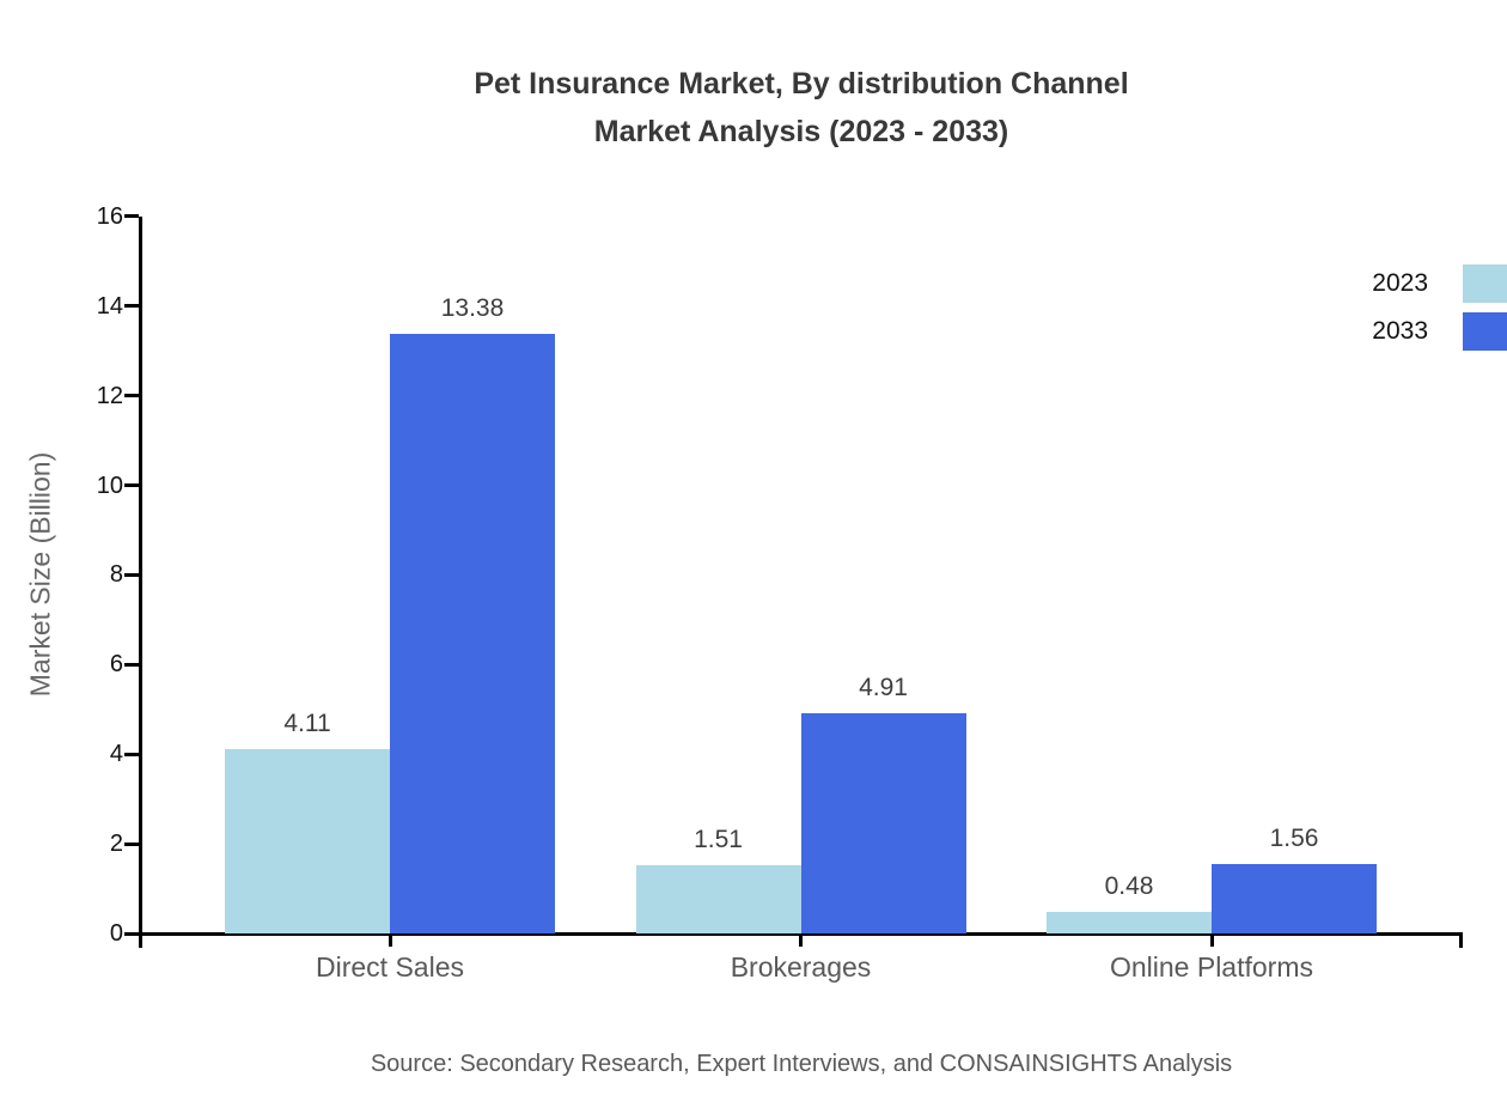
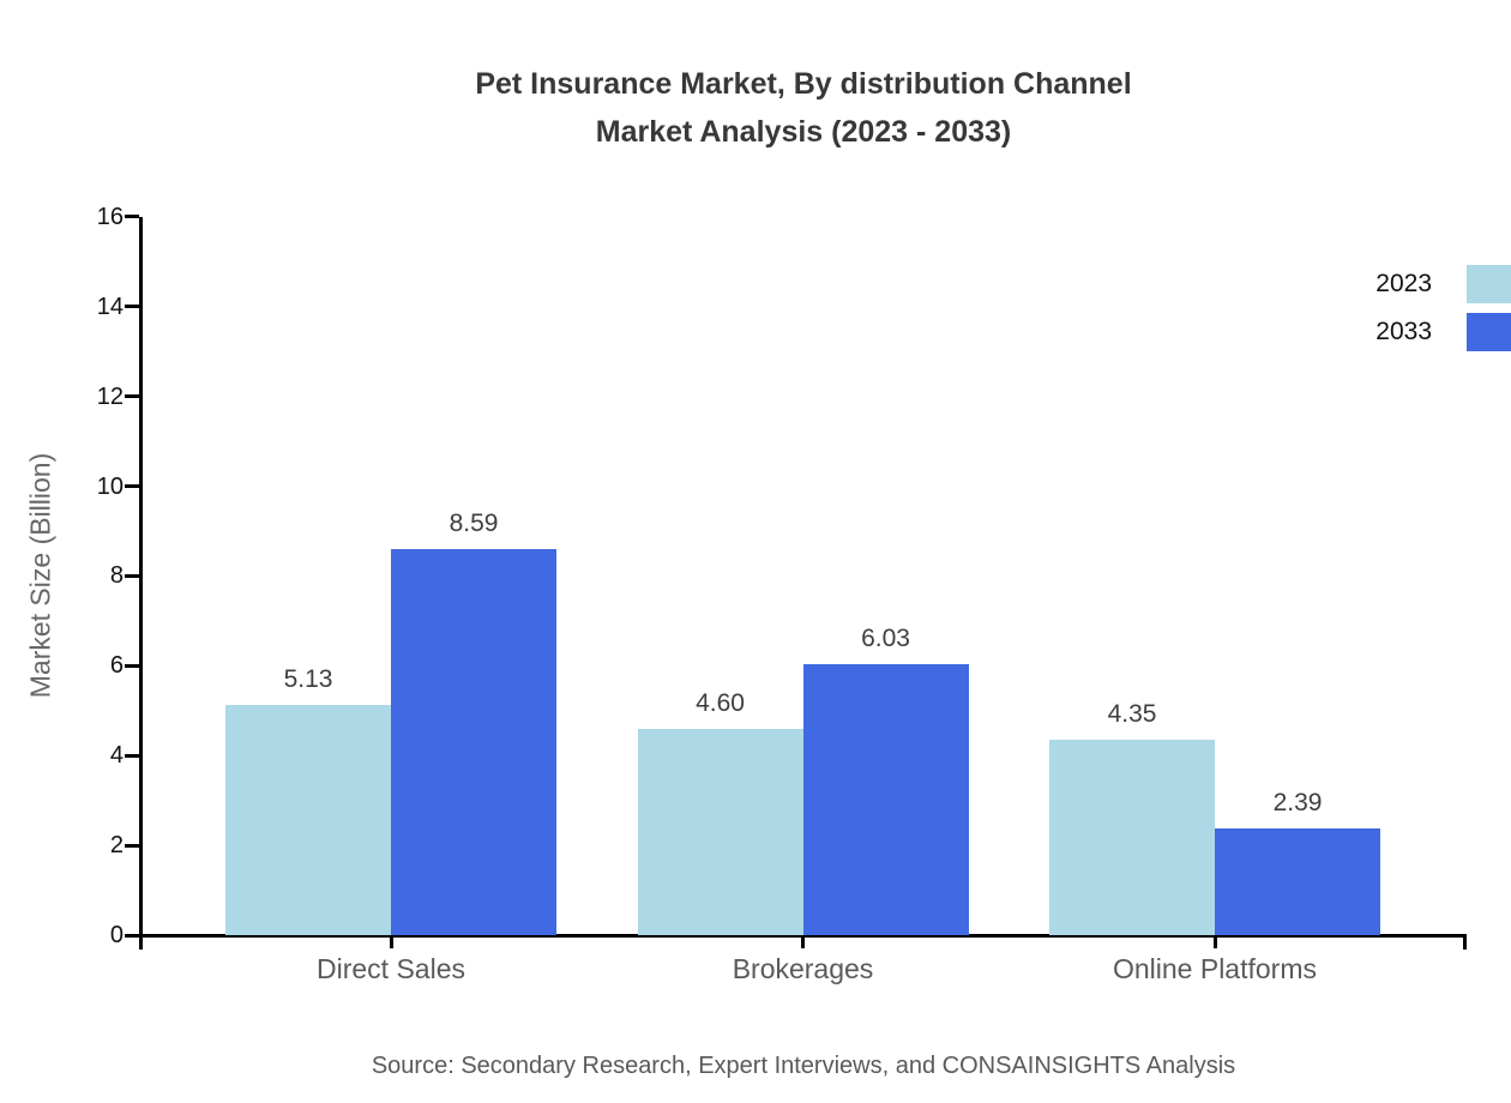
2023/Direct Sales: 4.11 -> 5.13
2033/Direct Sales: 13.38 -> 8.59
2023/Brokerages: 1.51 -> 4.60
2033/Brokerages: 4.91 -> 6.03
2023/Online Platforms: 0.48 -> 4.35
2033/Online Platforms: 1.56 -> 2.39
